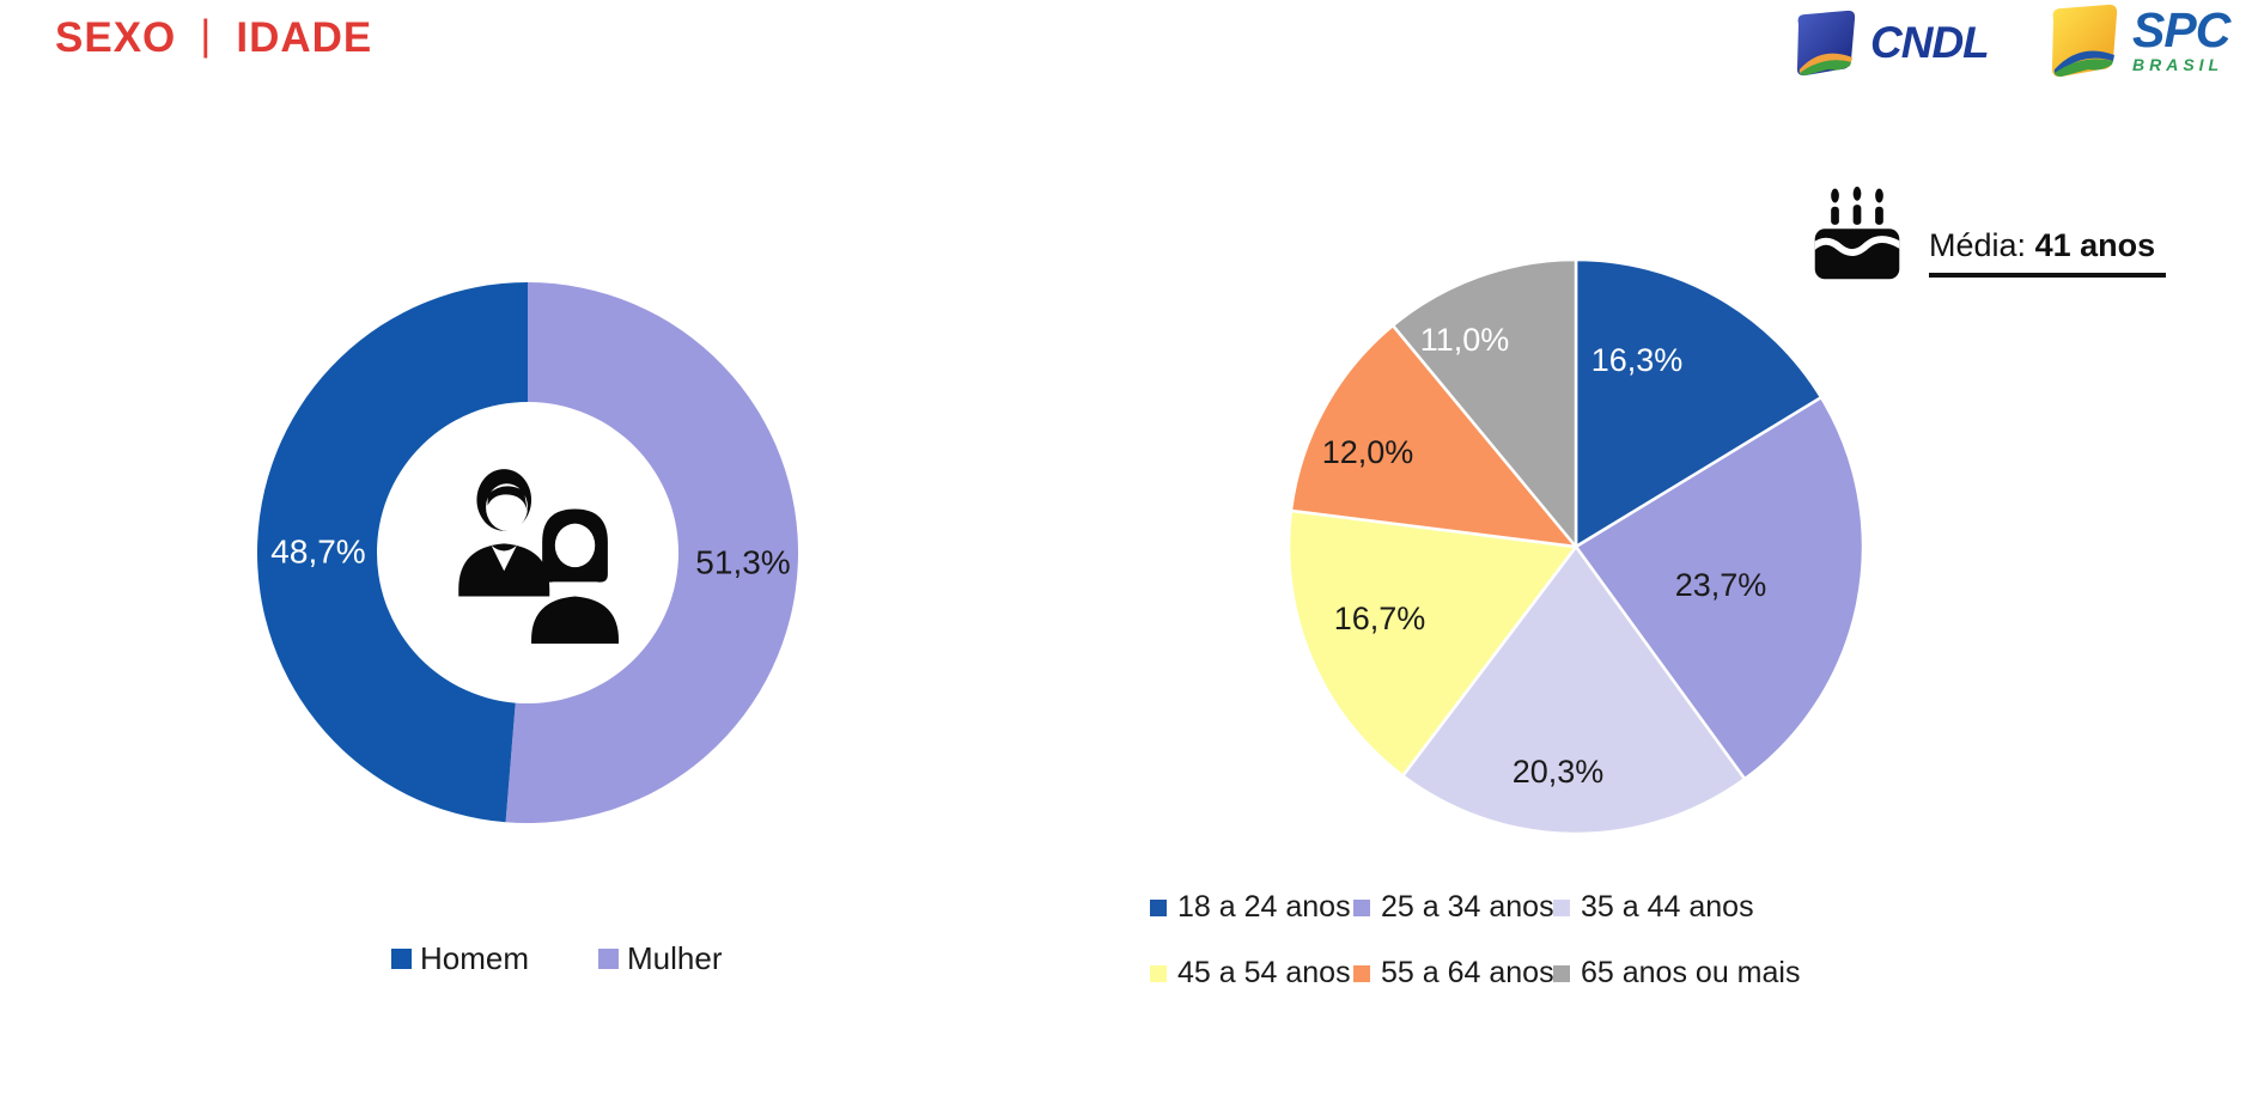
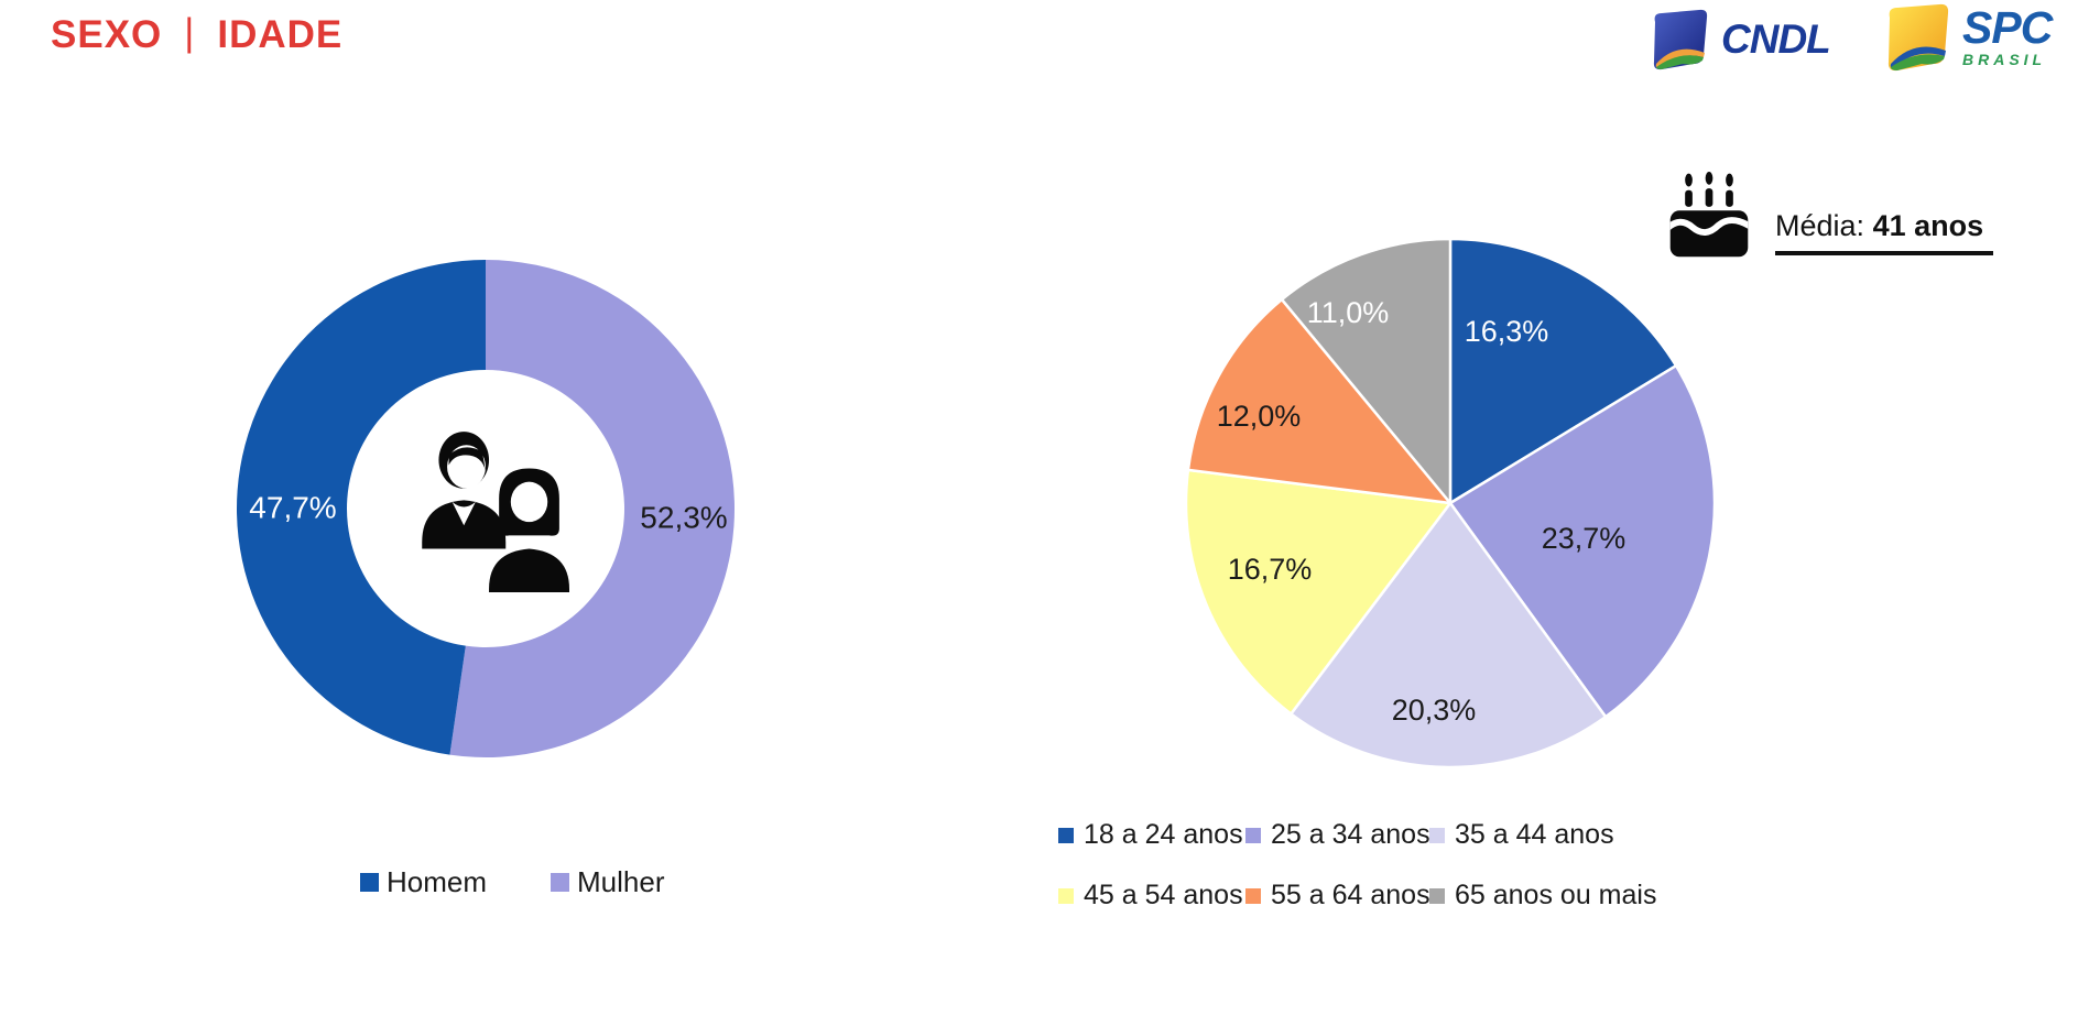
SEXO/Homem: 48,7% -> 47,7%
SEXO/Mulher: 51,3% -> 52,3%
